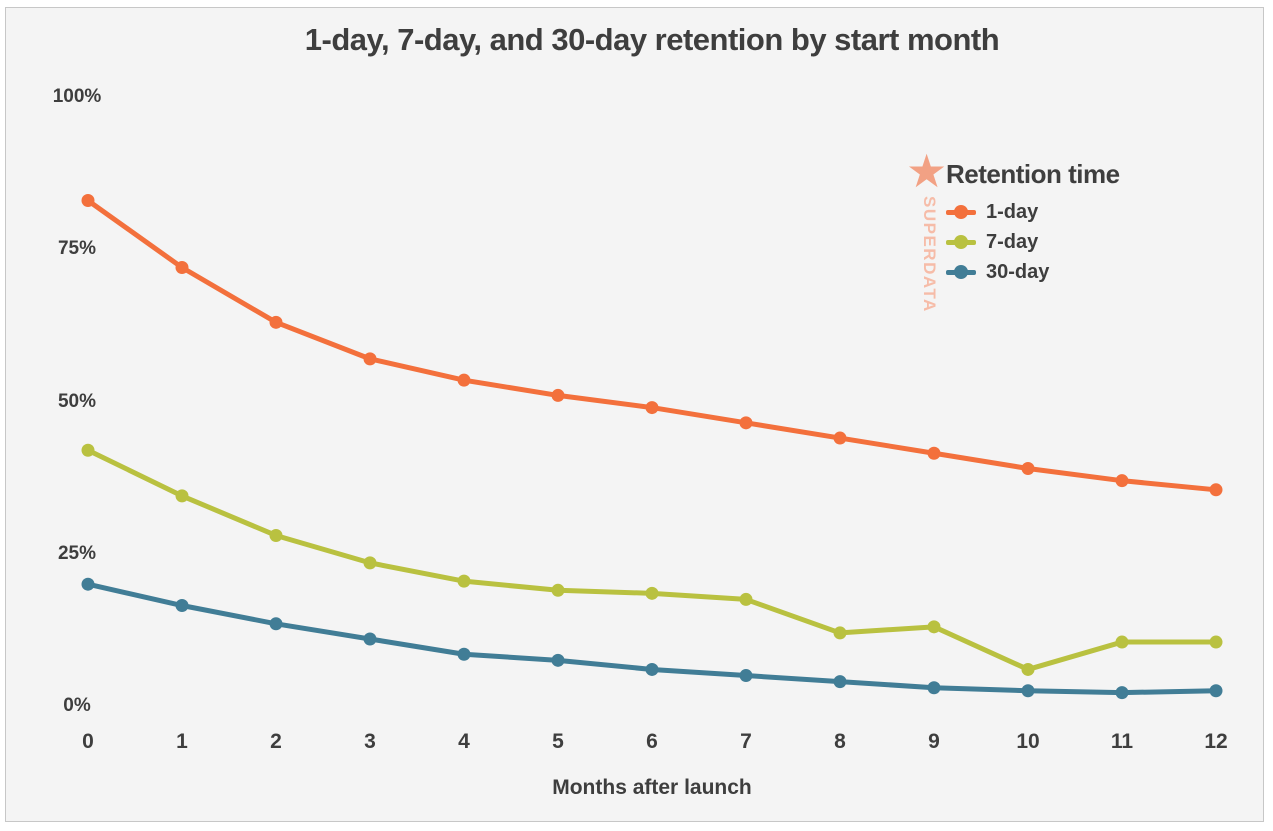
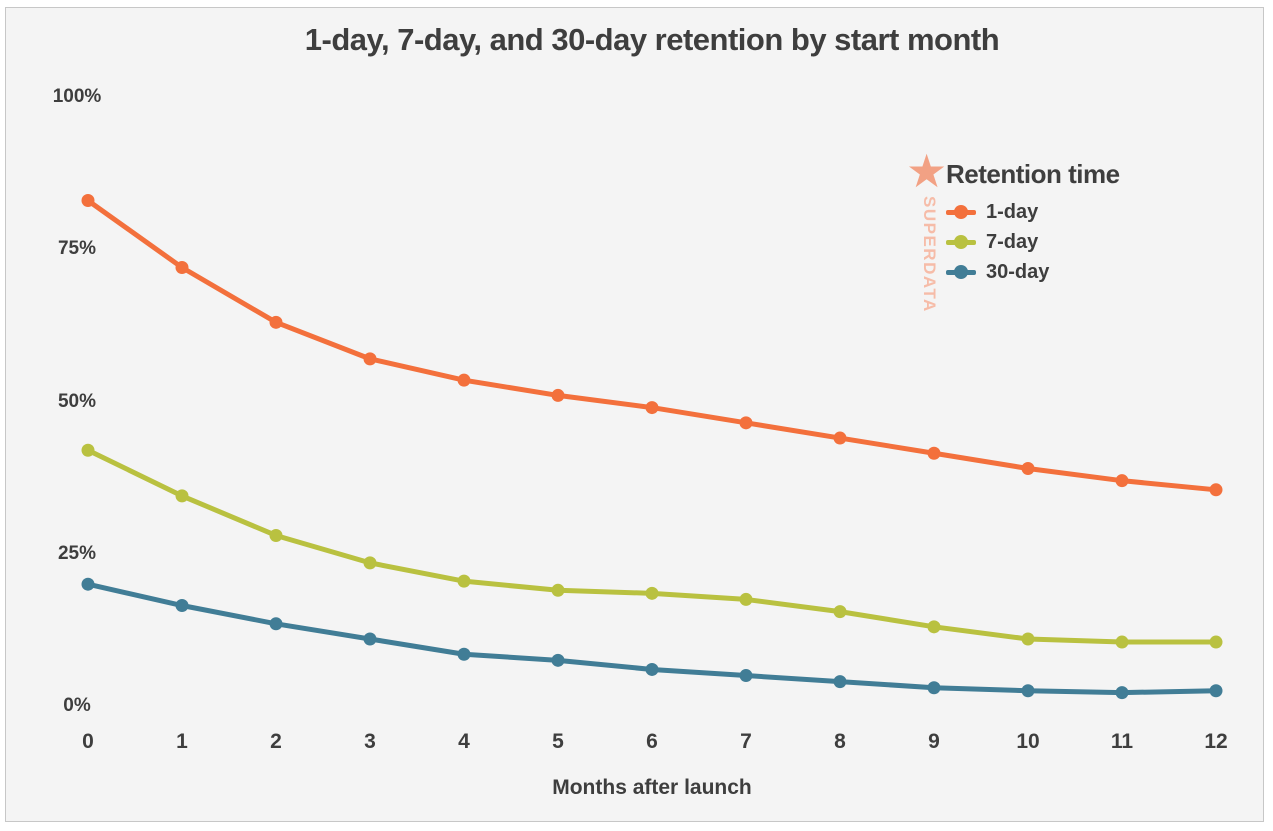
7-day/8: 12% -> 16%
7-day/10: 6% -> 11%
